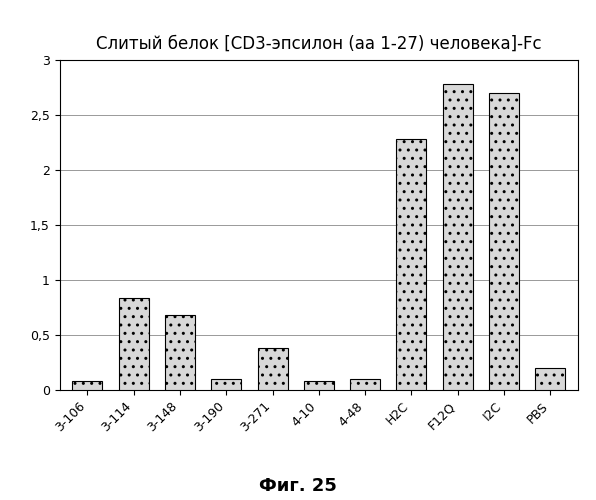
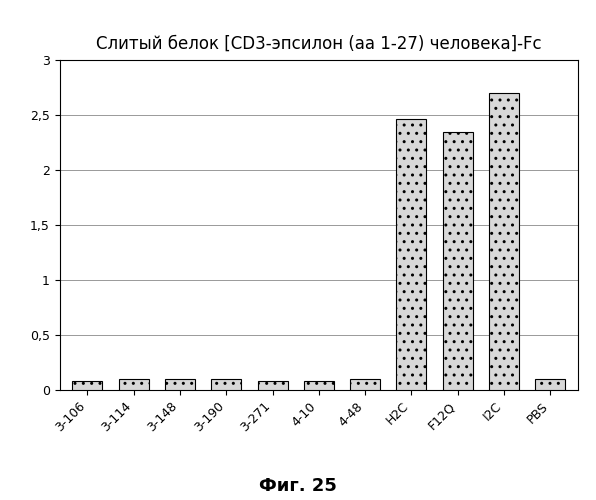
3-114: 0,84 -> 0,10
3-148: 0,68 -> 0,10
3-271: 0,38 -> 0,08
H2C: 2,28 -> 2,46
F12Q: 2,78 -> 2,35
PBS: 0,20 -> 0,10
